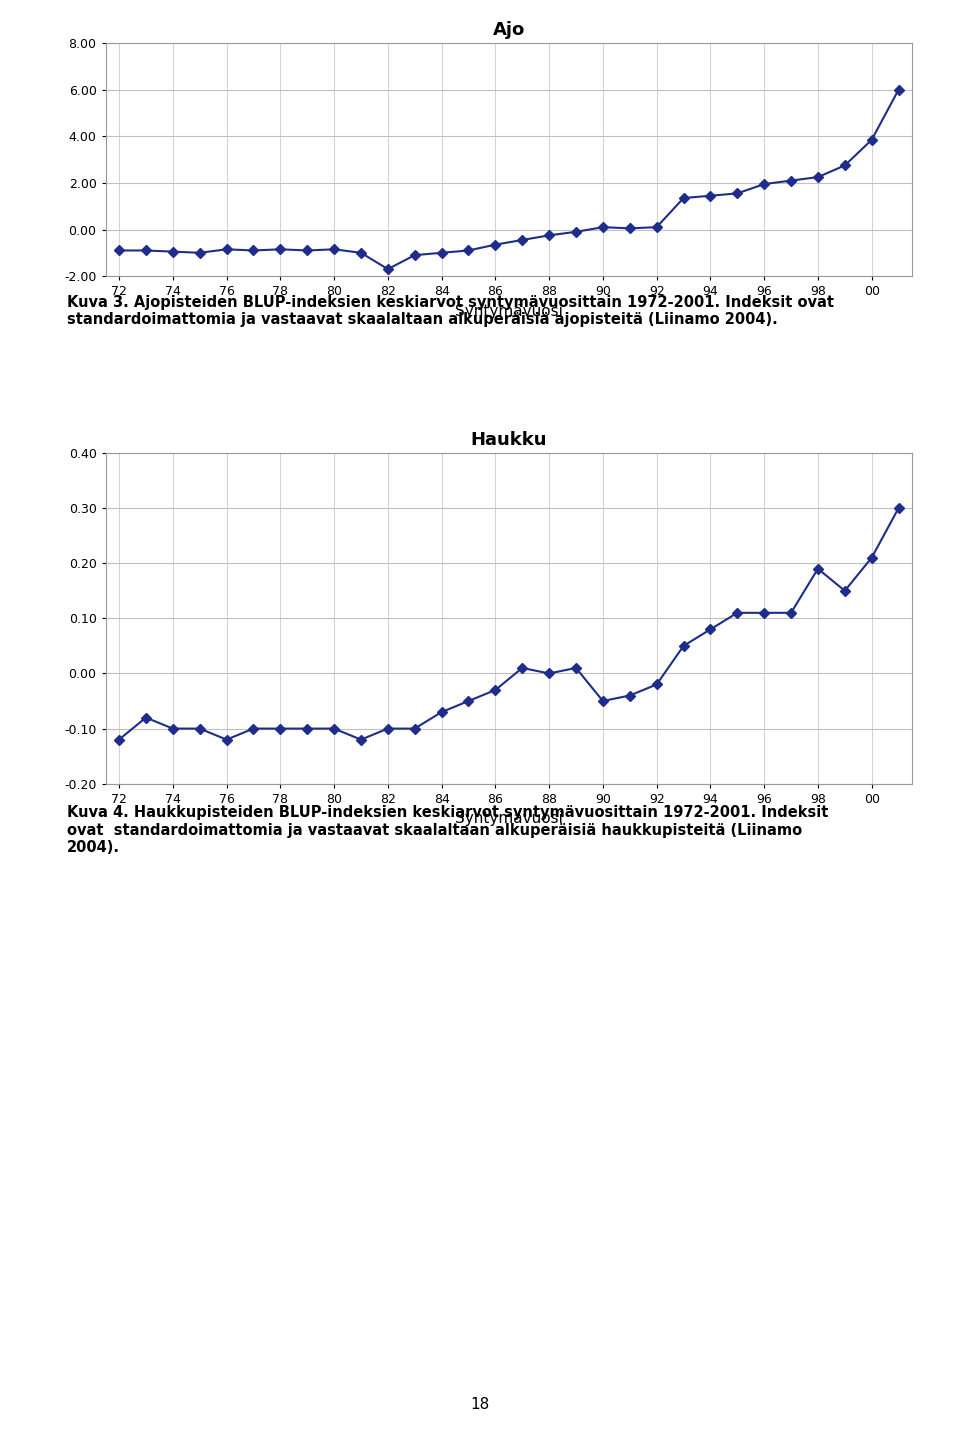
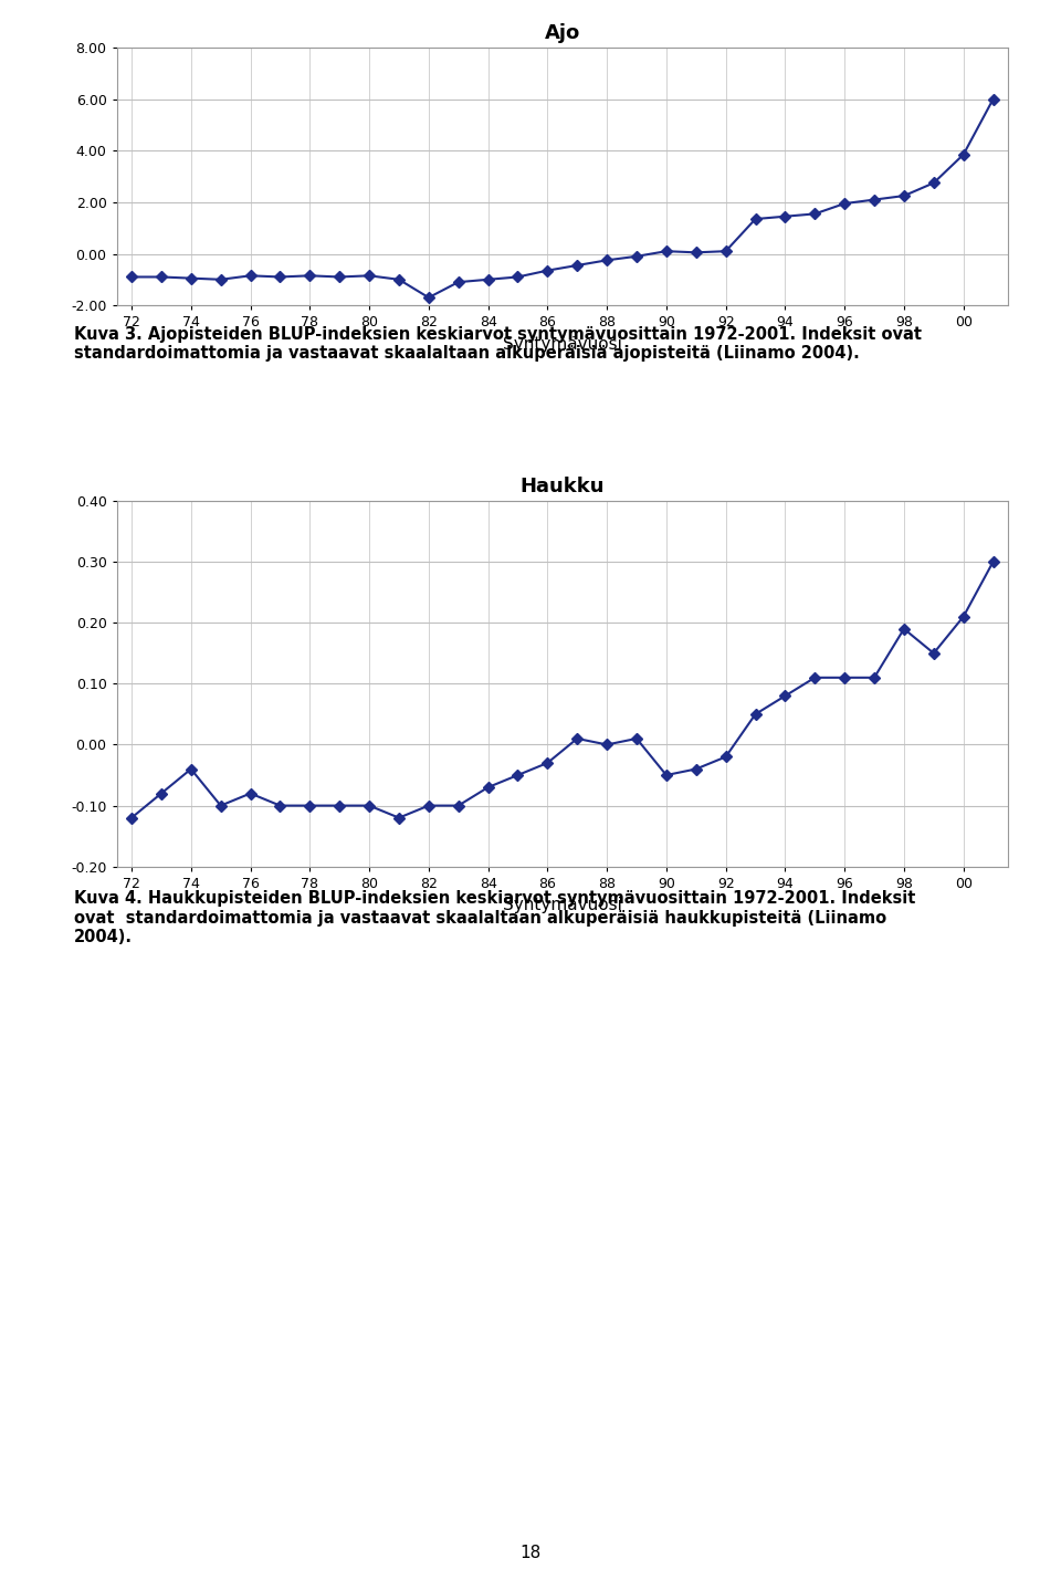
Haukku/74: -0.10 -> -0.04
Haukku/76: -0.12 -> -0.08
